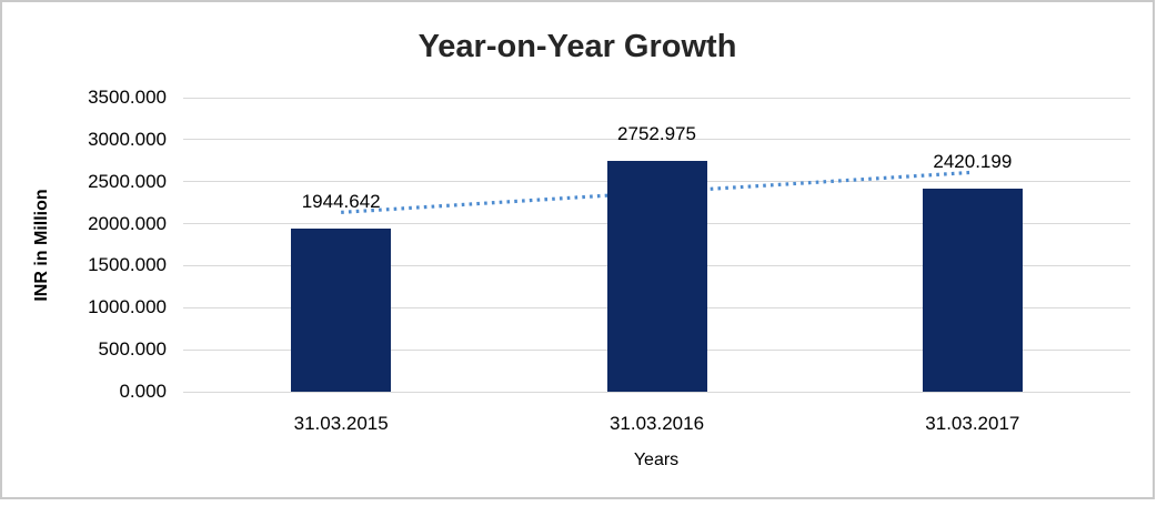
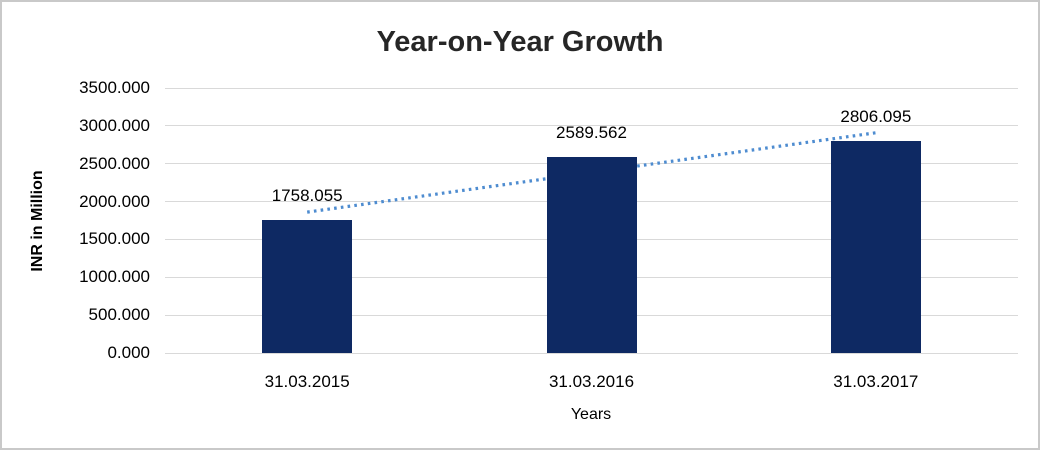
31.03.2015: 1944.642 -> 1758.055
31.03.2016: 2752.975 -> 2589.562
31.03.2017: 2420.199 -> 2806.095
